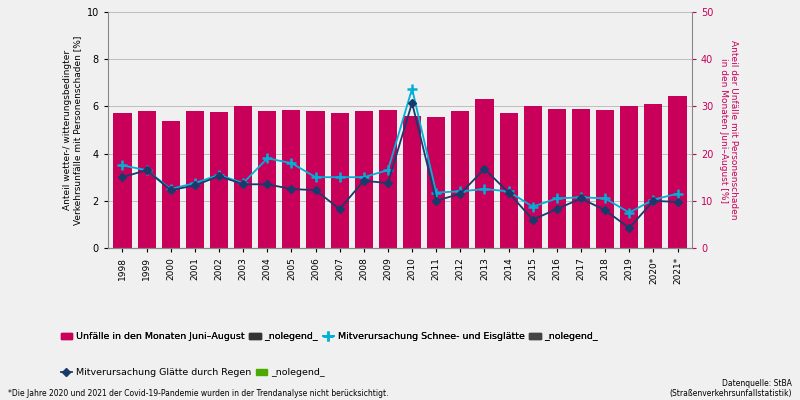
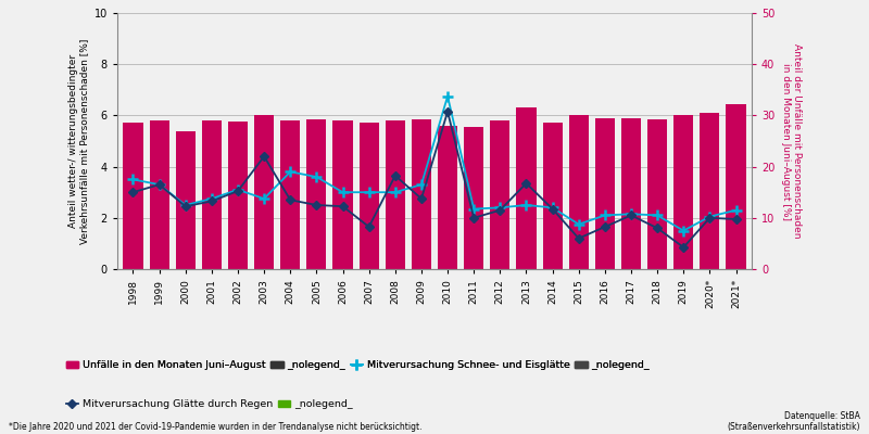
Mitverursachung Glätte durch Regen/2003: 2.70 -> 4.40
Mitverursachung Glätte durch Regen/2008: 2.85 -> 3.65
